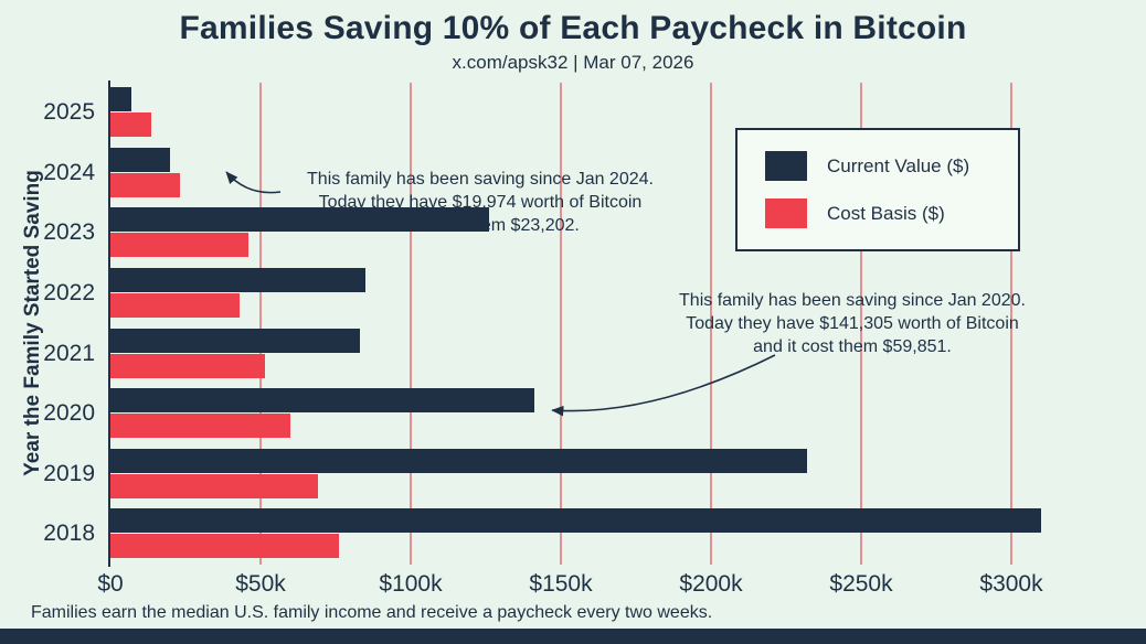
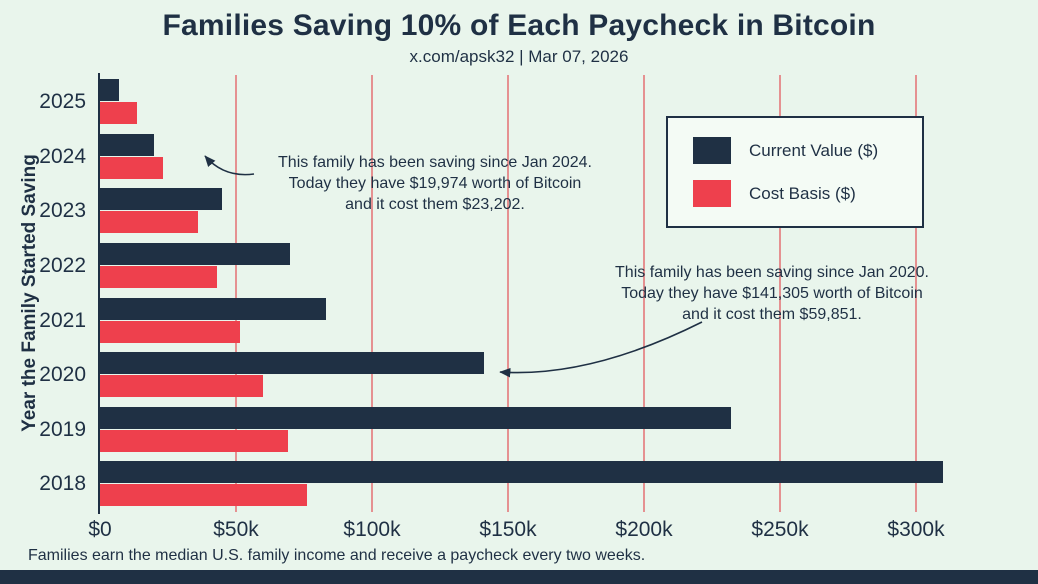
Current Value ($)/2023: $126k -> $45k
Cost Basis ($)/2023: $46k -> $36k
Current Value ($)/2022: $85k -> $70k
